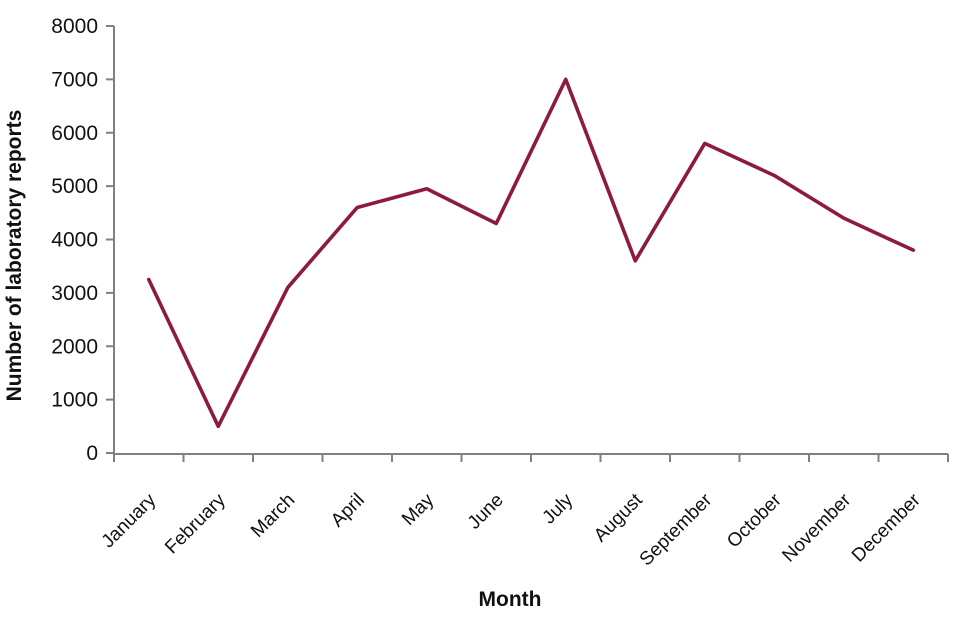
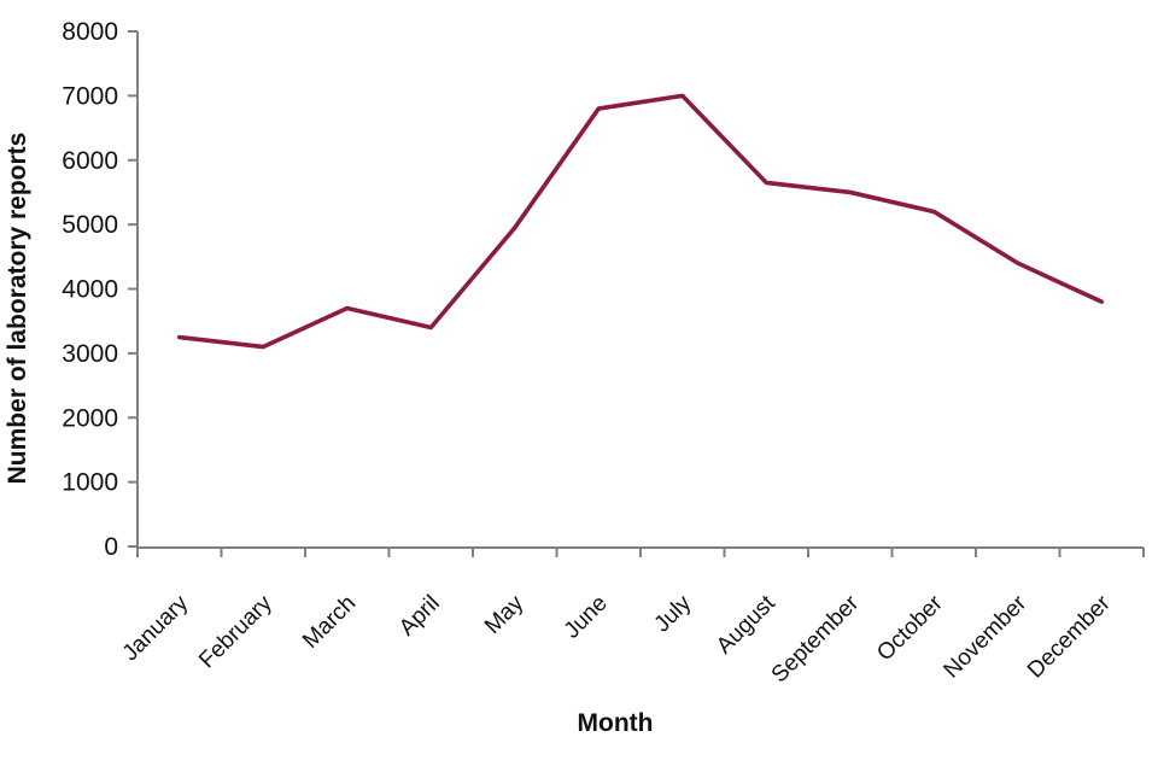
February: 500 -> 3100
March: 3100 -> 3700
April: 4600 -> 3400
June: 4300 -> 6800
August: 3600 -> 5600
September: 5800 -> 5500
